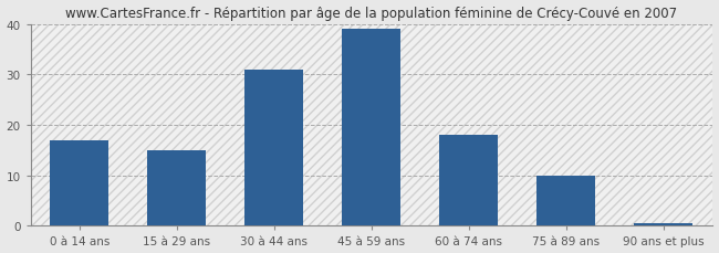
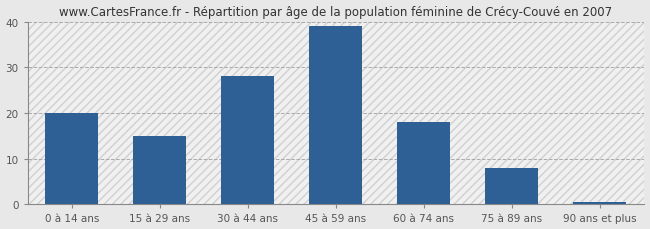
0 à 14 ans: 17.0 -> 20.0
30 à 44 ans: 31.0 -> 28.0
75 à 89 ans: 10.0 -> 8.0
